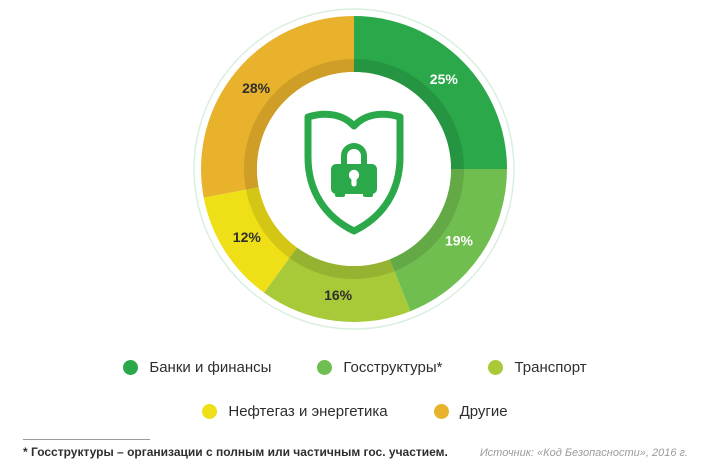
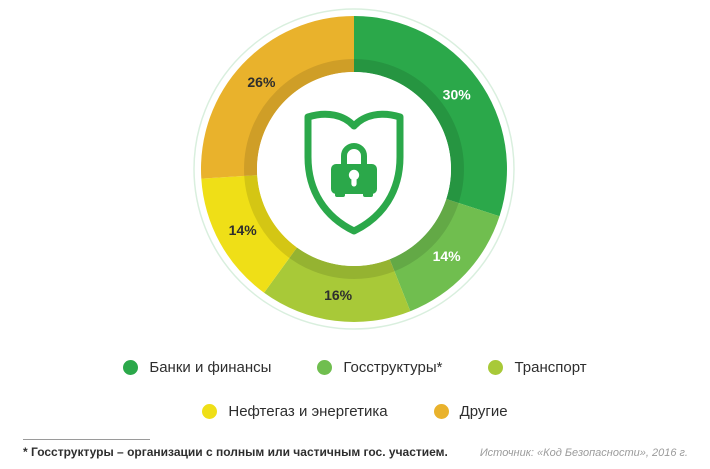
Банки и финансы: 25% -> 30%
Госструктуры*: 19% -> 14%
Нефтегаз и энергетика: 12% -> 14%
Другие: 28% -> 26%
